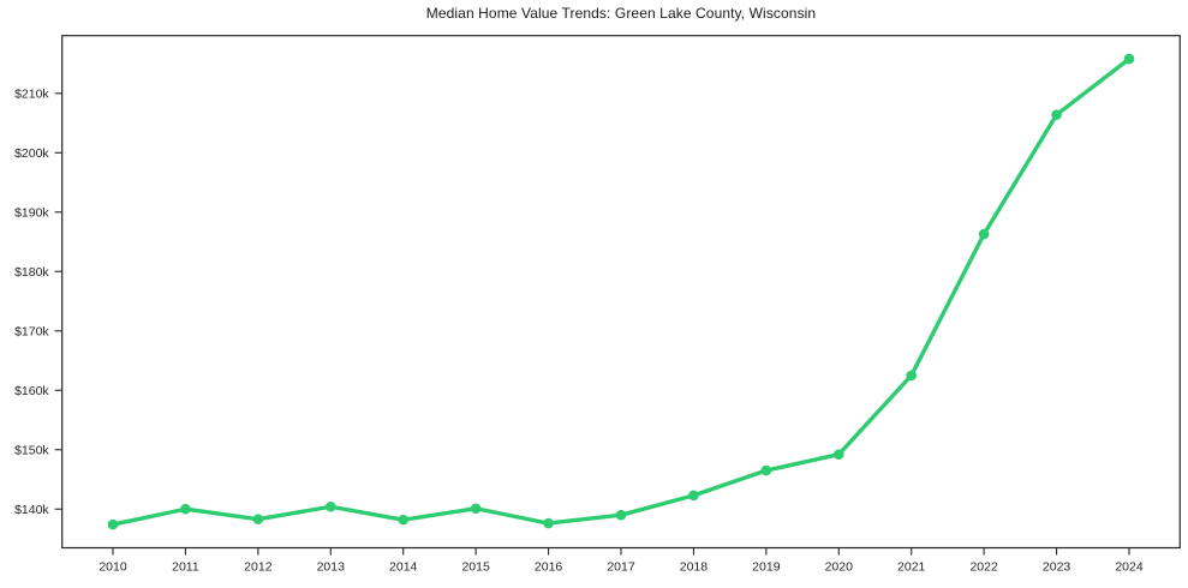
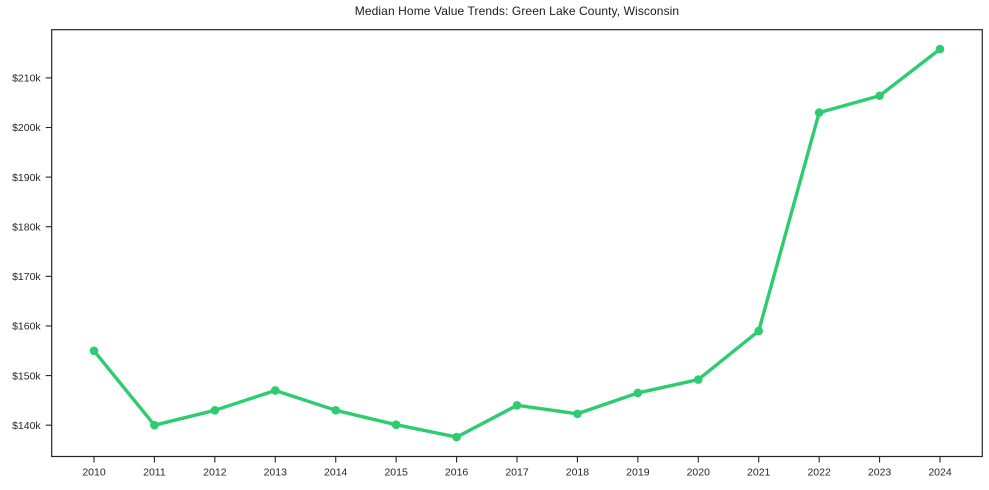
2010: $137k -> $155k
2012: $138k -> $143k
2013: $140k -> $147k
2014: $138k -> $143k
2017: $139k -> $144k
2021: $162k -> $159k
2022: $186k -> $203k
